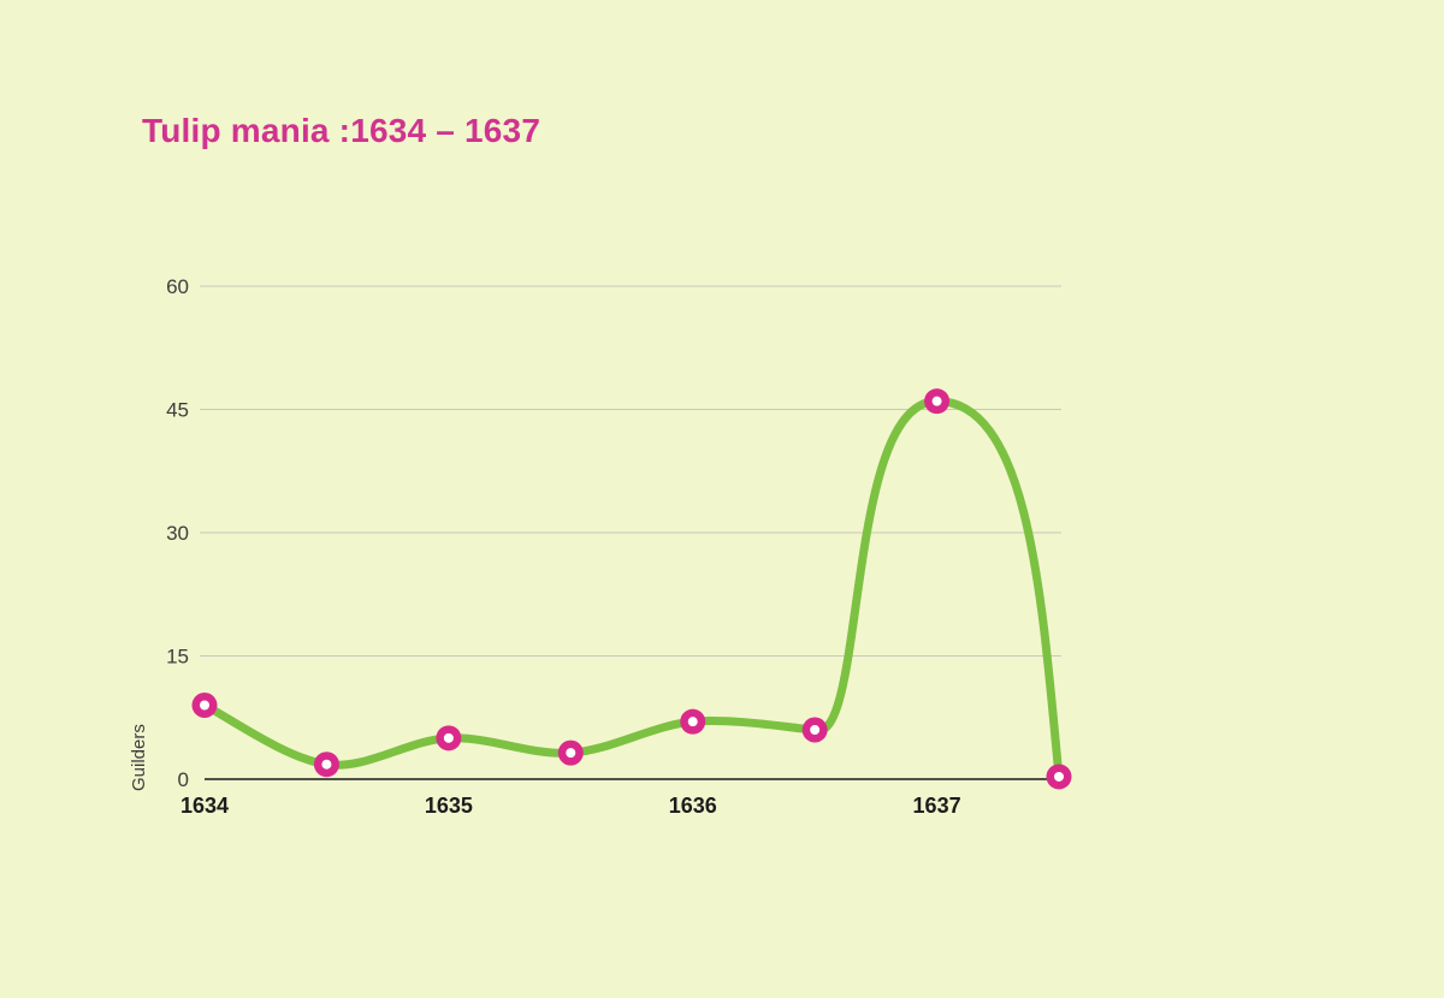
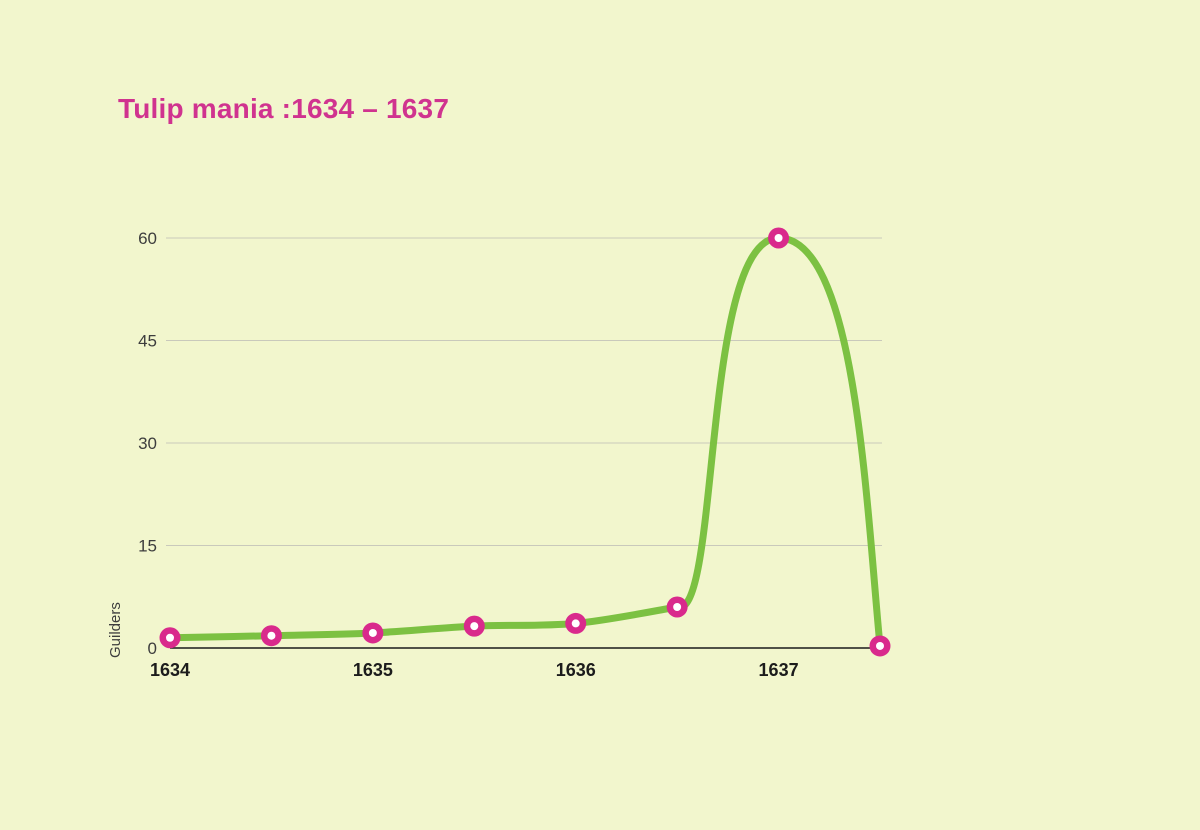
1634: 9 -> 2
1635: 5 -> 2
1636: 7 -> 4
1637: 46 -> 60
